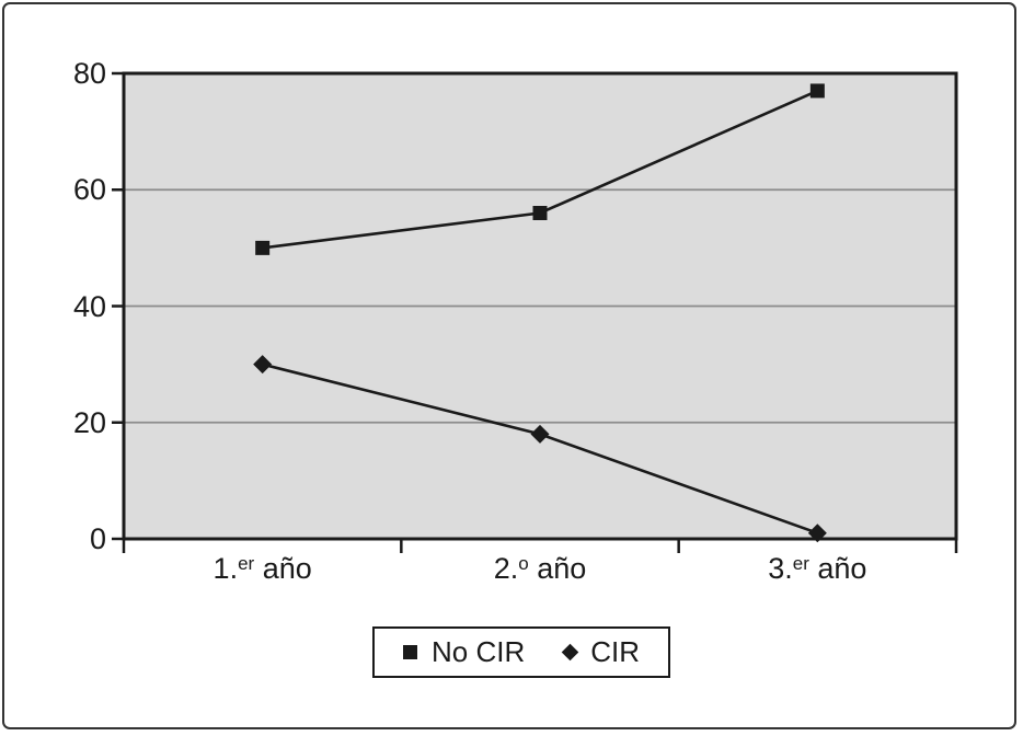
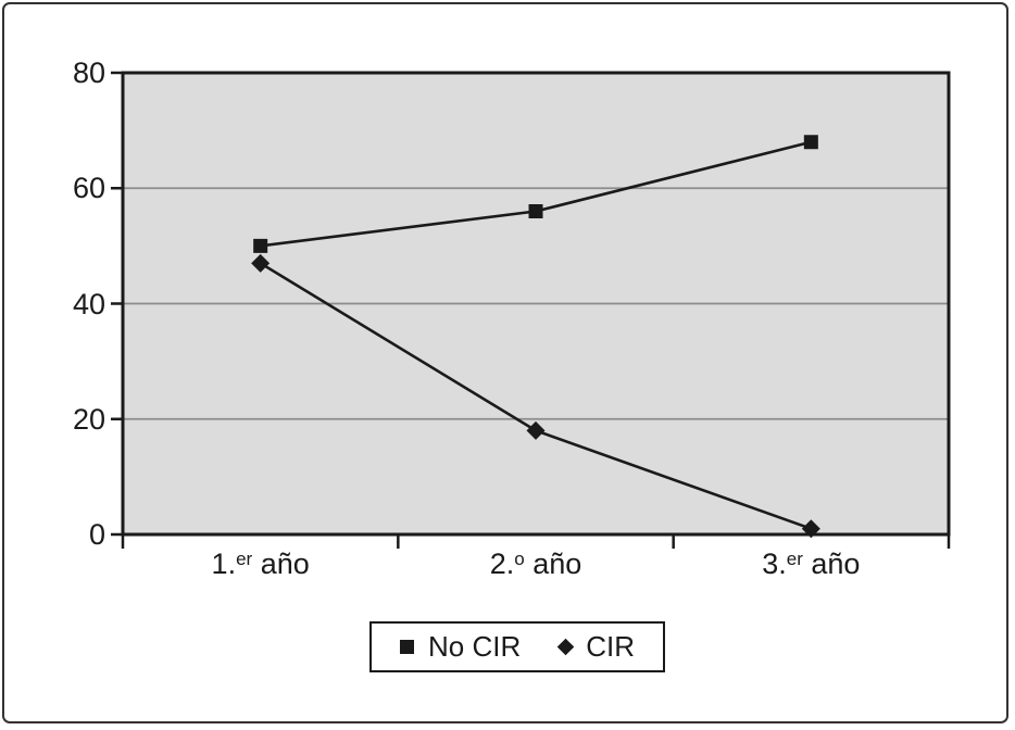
CIR/1.er año: 30 -> 47
No CIR/3.er año: 77 -> 68
